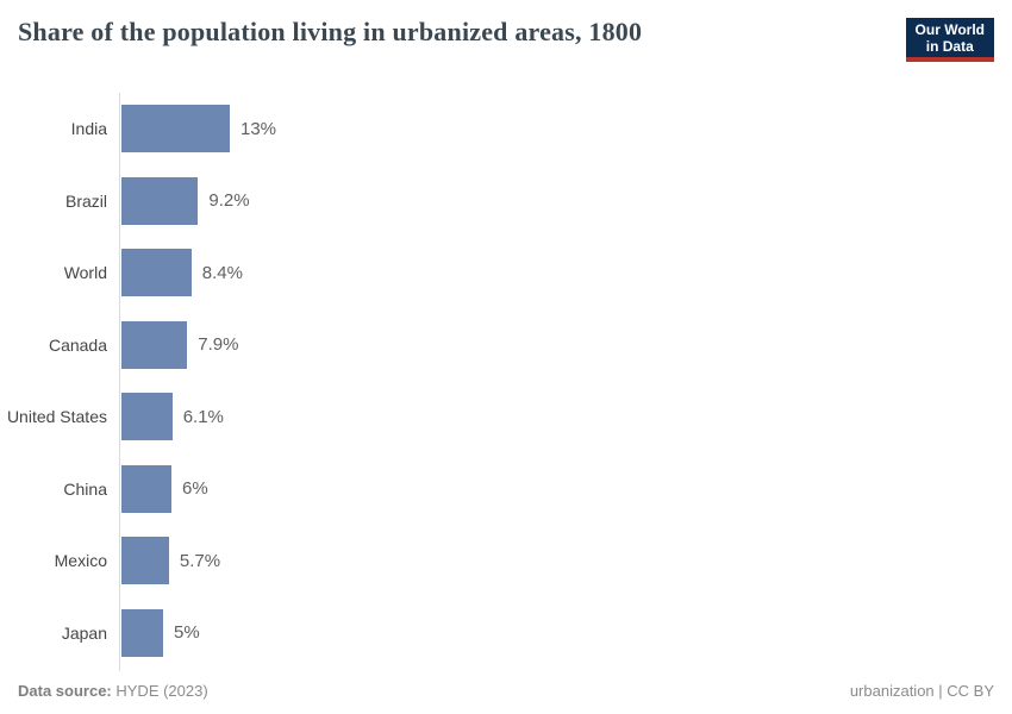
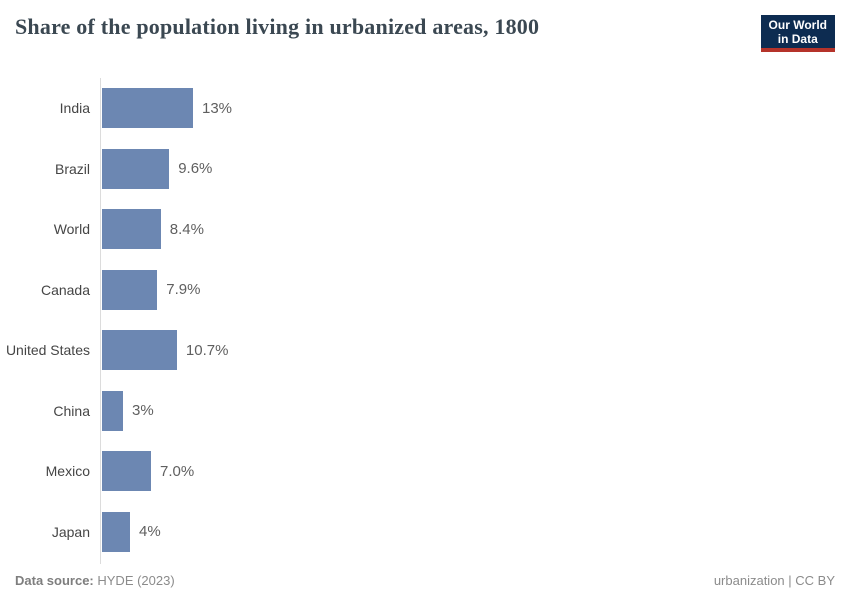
Brazil: 9.2% -> 9.6%
United States: 6.1% -> 10.7%
China: 6% -> 3%
Mexico: 5.7% -> 7.0%
Japan: 5% -> 4%
